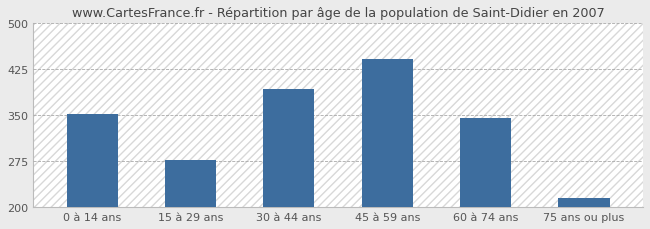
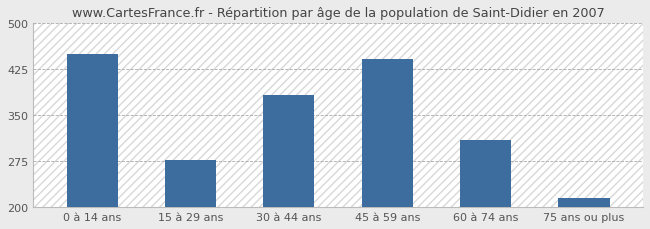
0 à 14 ans: 352 -> 450
30 à 44 ans: 392 -> 382
60 à 74 ans: 345 -> 310
